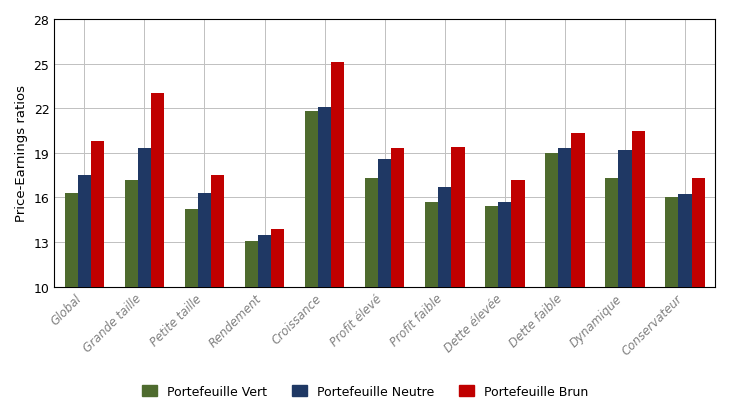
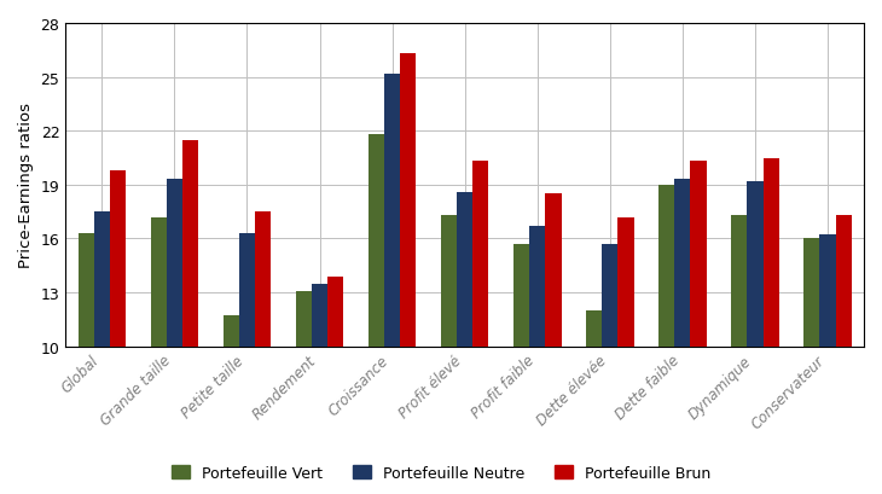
Portefeuille Brun/Grande taille: 23.0 -> 21.5
Portefeuille Vert/Petite taille: 15.2 -> 11.7
Portefeuille Neutre/Croissance: 22.1 -> 25.2
Portefeuille Brun/Croissance: 25.1 -> 26.3
Portefeuille Brun/Profit élevé: 19.3 -> 20.3
Portefeuille Brun/Profit faible: 19.4 -> 18.5
Portefeuille Vert/Dette élevée: 15.4 -> 12.0
